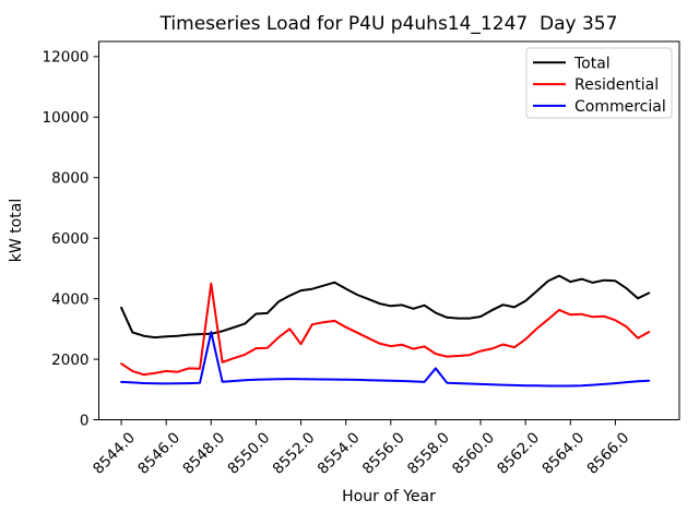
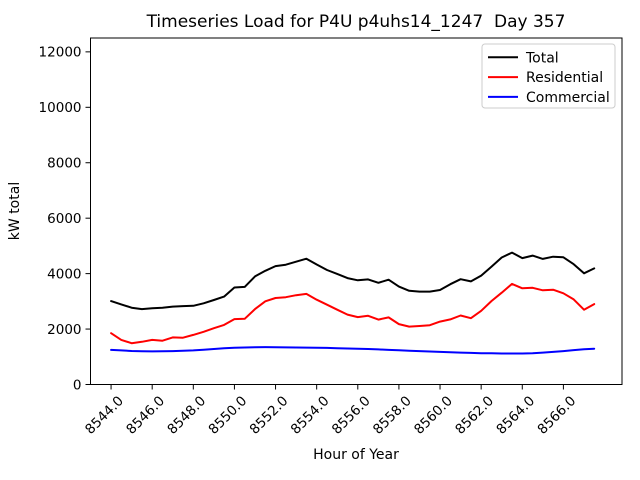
Total/8544.0: 3700 -> 3000
Residential/8548.0: 4500 -> 1800
Commercial/8548.0: 2900 -> 1200
Residential/8552.0: 2500 -> 3100
Commercial/8558.0: 1700 -> 1200
